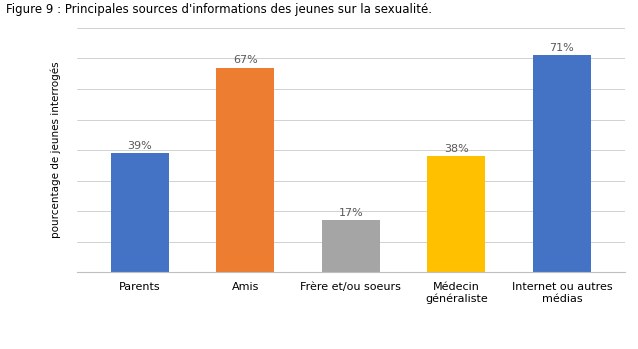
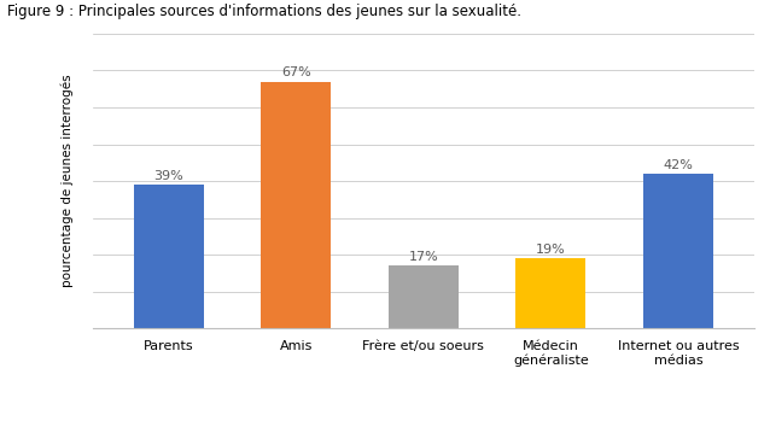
Médecin généraliste: 38% -> 19%
Internet ou autres médias: 71% -> 42%
